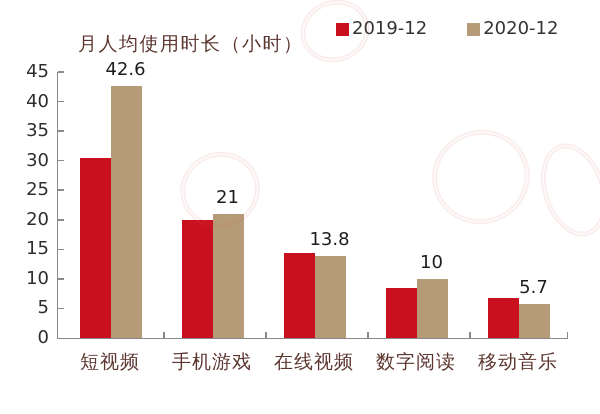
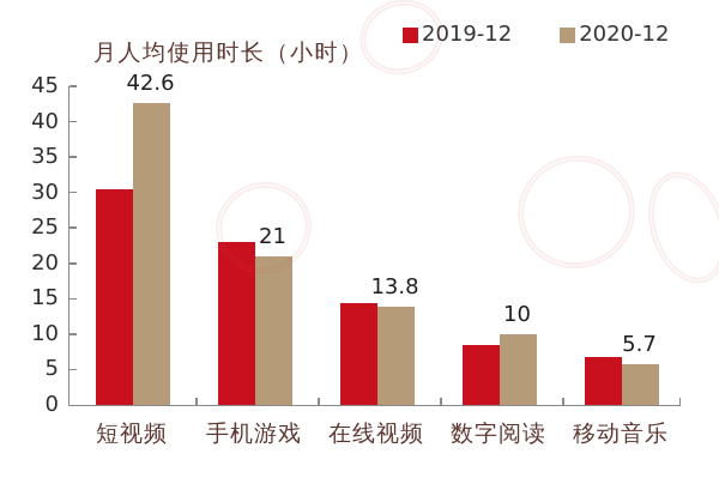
2019-12/手机游戏: 20 -> 23
